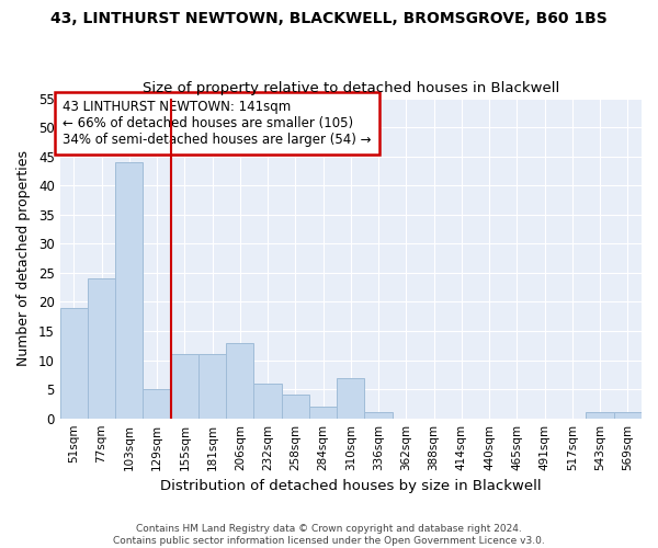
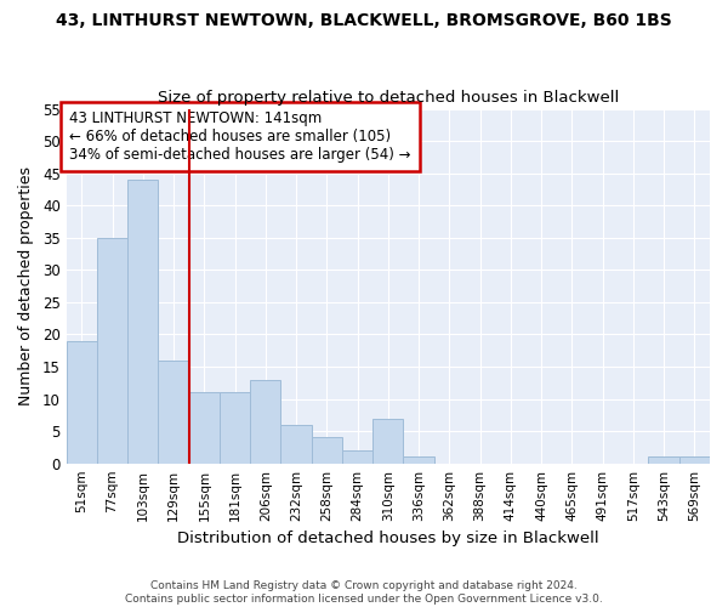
77sqm: 24 -> 35
129sqm: 5 -> 16
